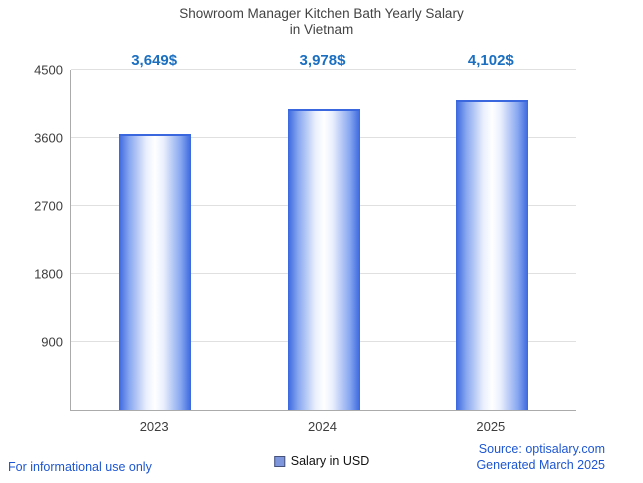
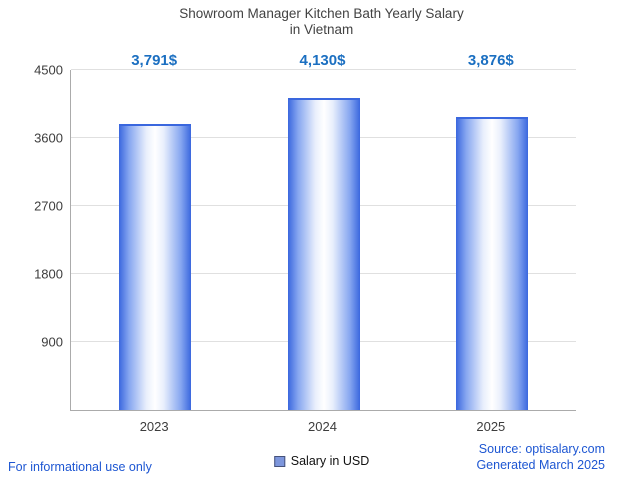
2023: 3,649 -> 3,791
2024: 3,978 -> 4,130
2025: 4,102 -> 3,876
